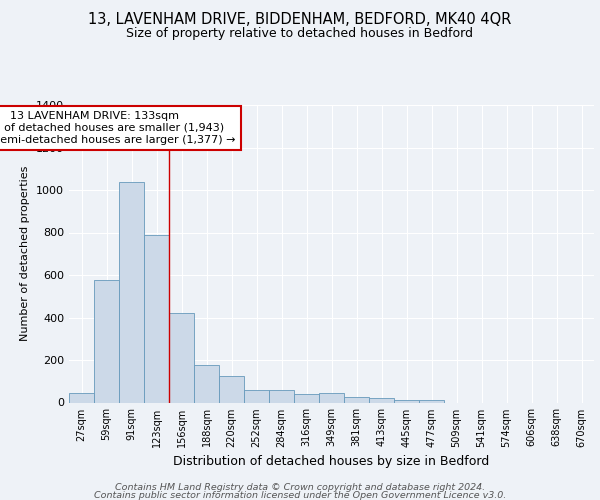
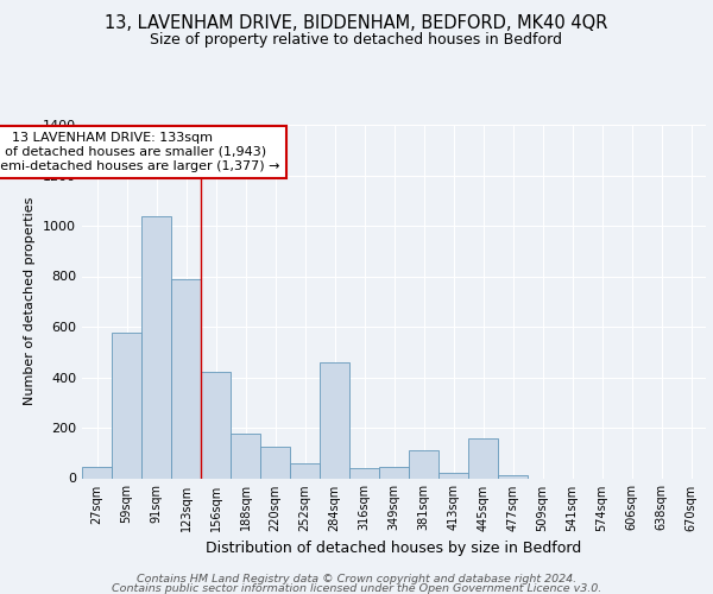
284sqm: 57 -> 460
381sqm: 27 -> 110
445sqm: 10 -> 160
